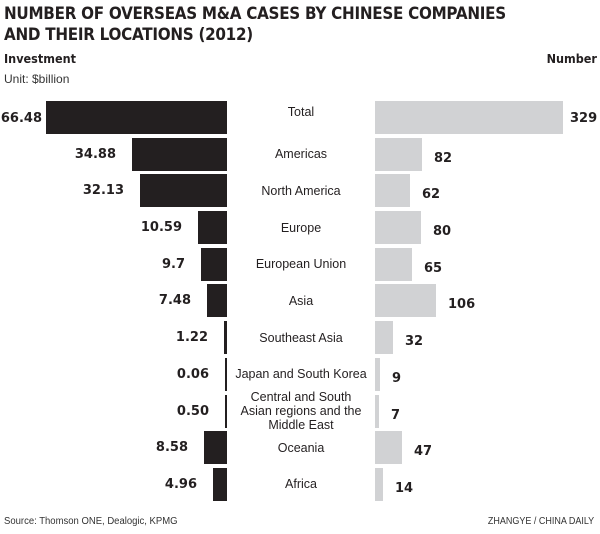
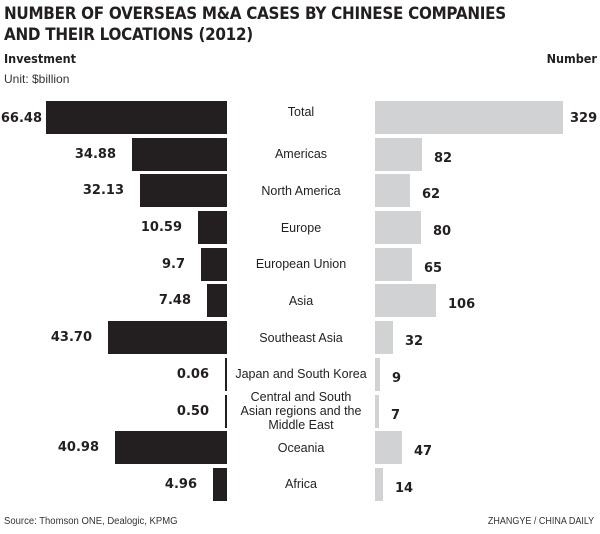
Investment/Southeast Asia: 1.22 -> 43.70
Investment/Oceania: 8.58 -> 40.98
